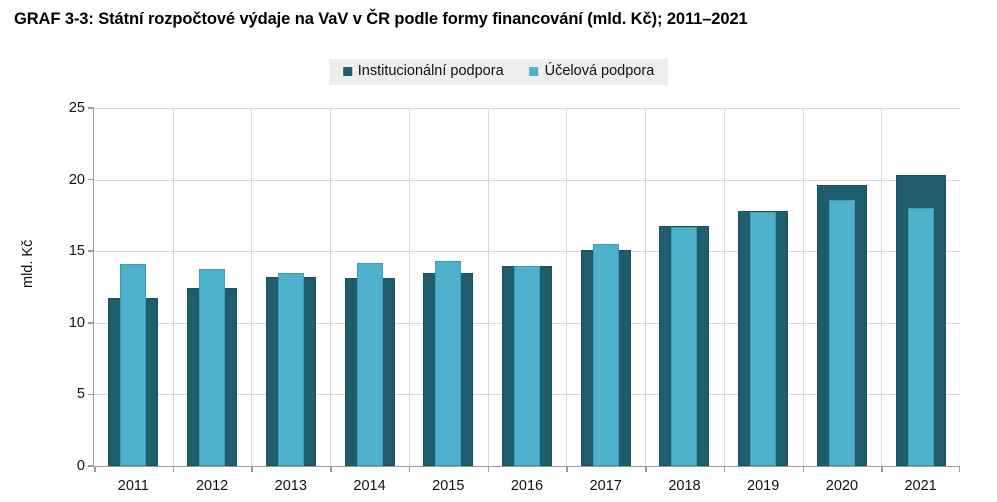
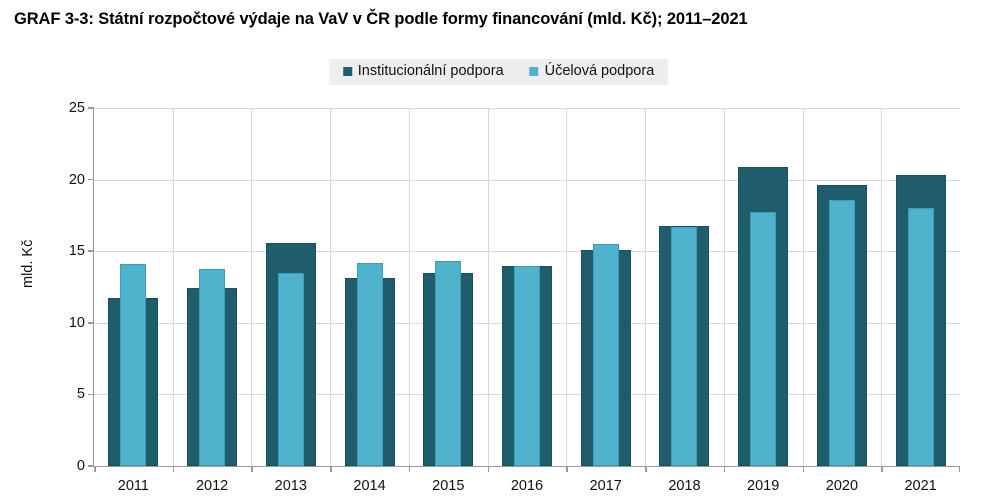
Institucionální podpora/2013: 13.2 -> 15.6
Institucionální podpora/2019: 17.8 -> 20.9
